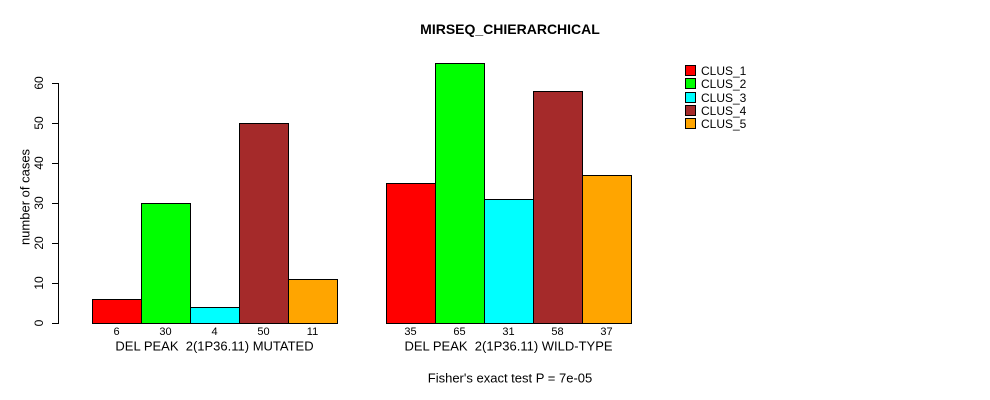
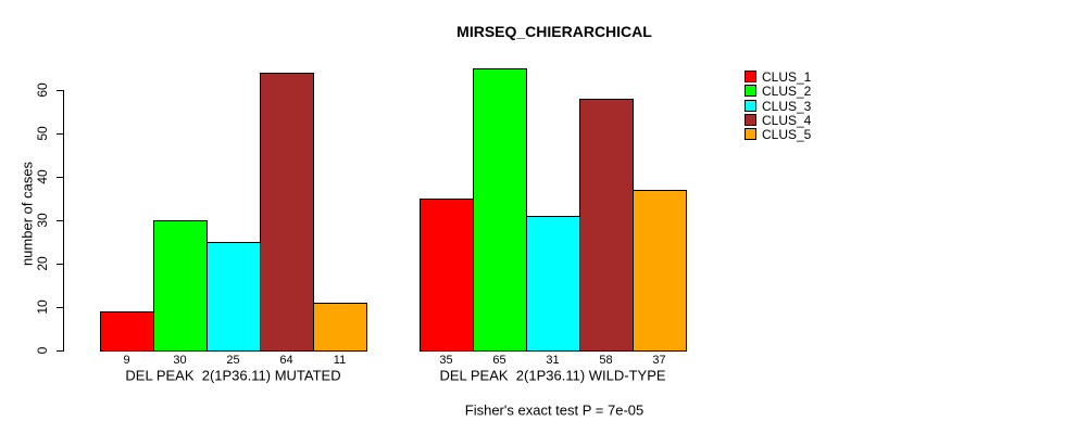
CLUS_1/DEL PEAK 2(1P36.11) MUTATED: 6 -> 9
CLUS_3/DEL PEAK 2(1P36.11) MUTATED: 4 -> 25
CLUS_4/DEL PEAK 2(1P36.11) MUTATED: 50 -> 64
